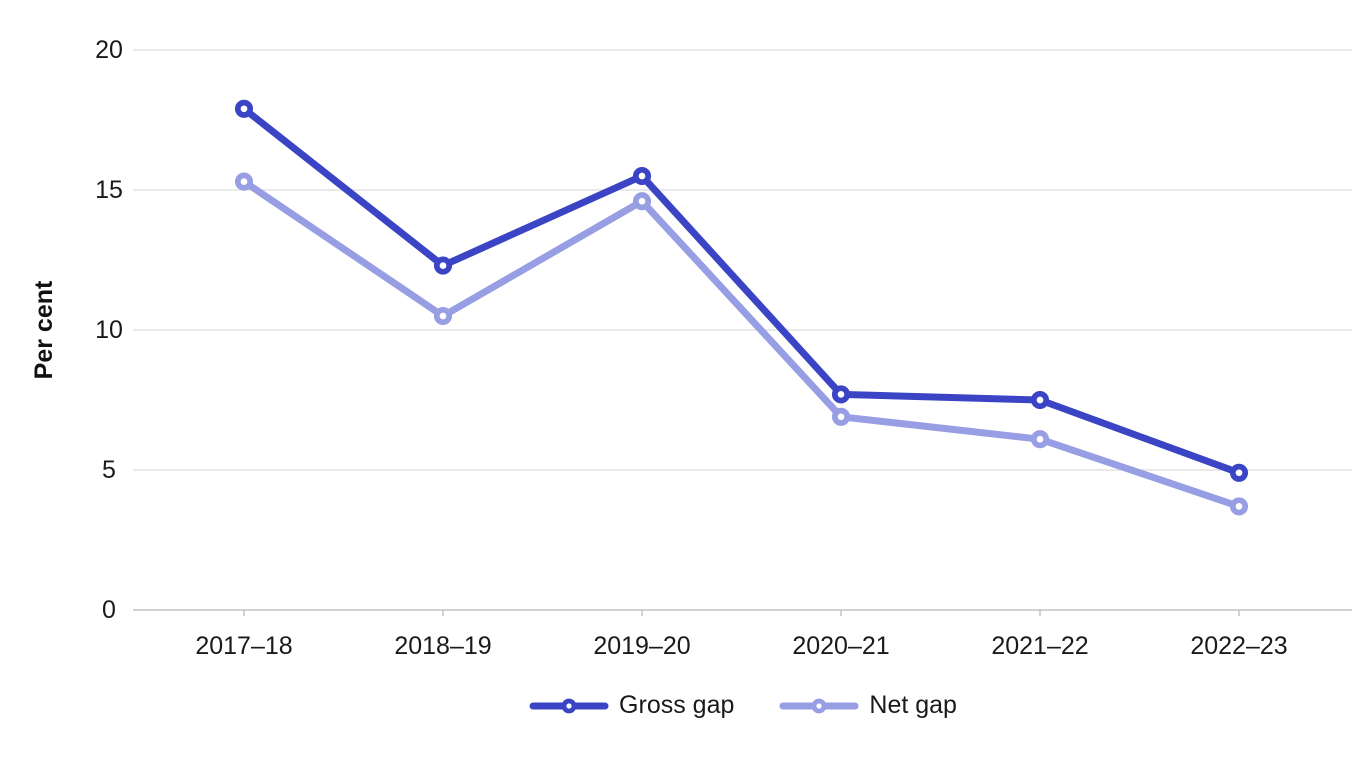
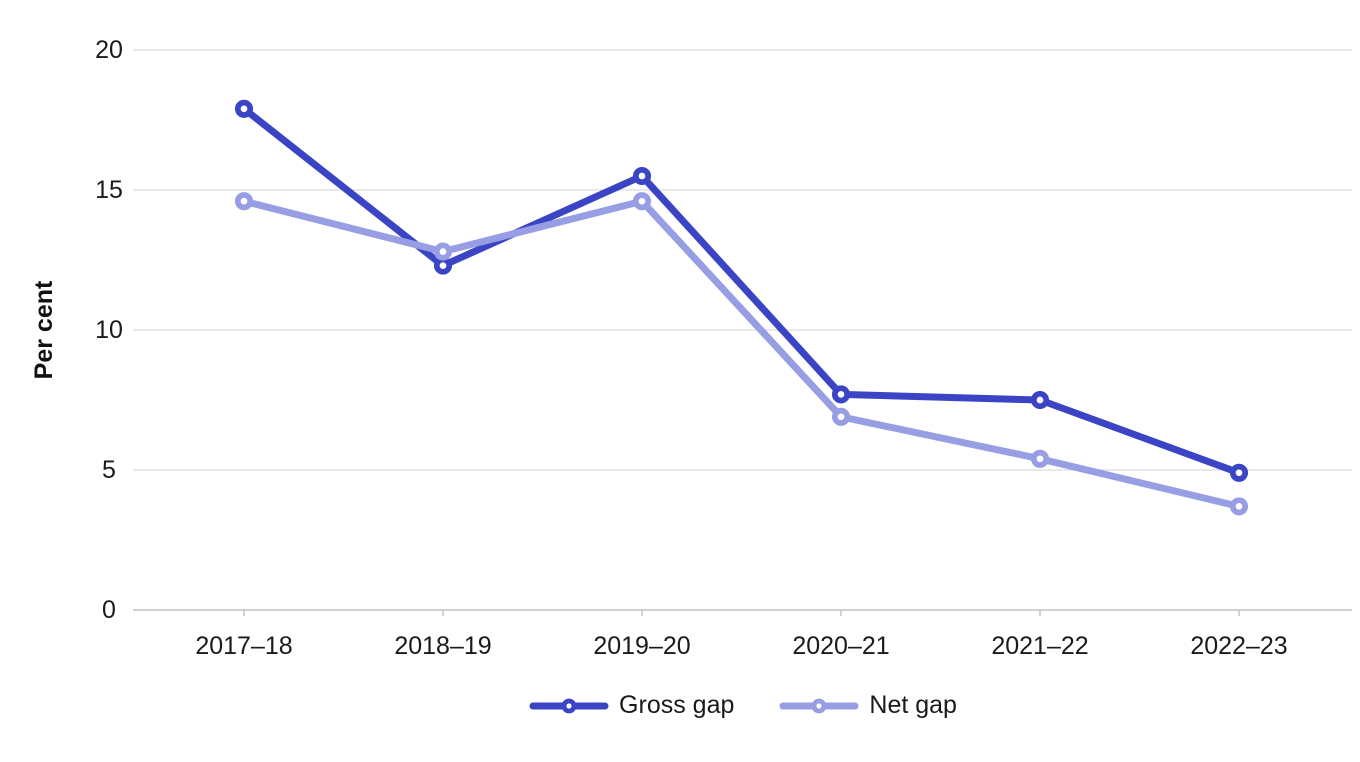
Net gap/2017–18: 15.3 -> 14.6
Net gap/2018–19: 10.5 -> 12.8
Net gap/2021–22: 6.1 -> 5.4
